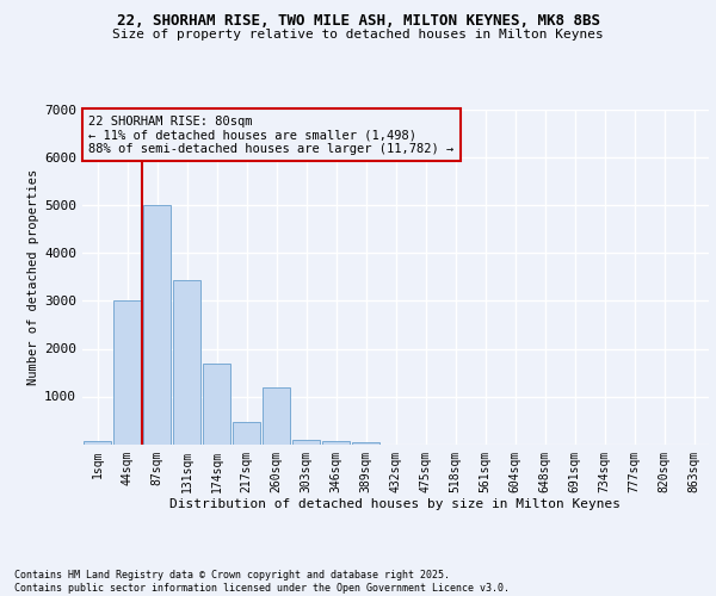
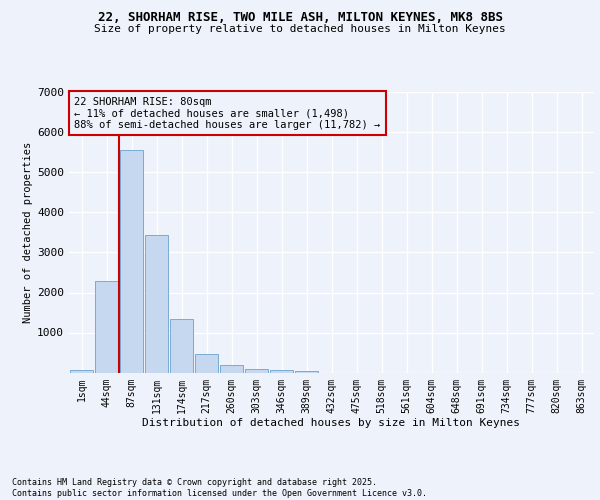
44sqm: 3000 -> 2300
87sqm: 5000 -> 5560
174sqm: 1700 -> 1340
260sqm: 1200 -> 180
